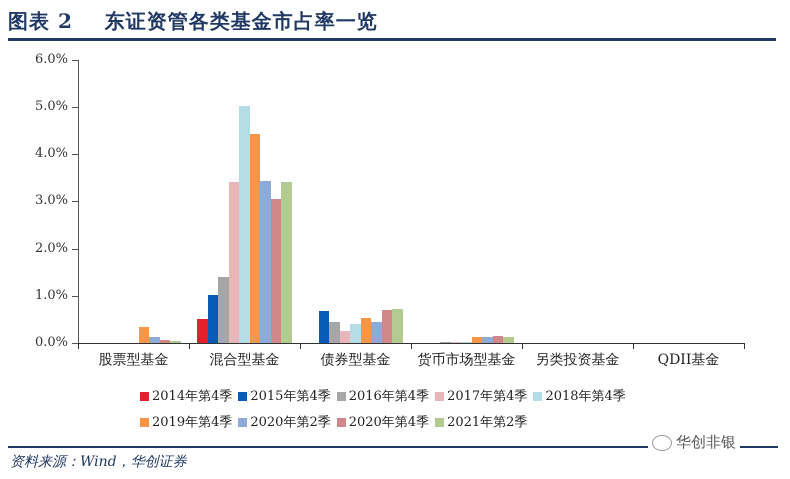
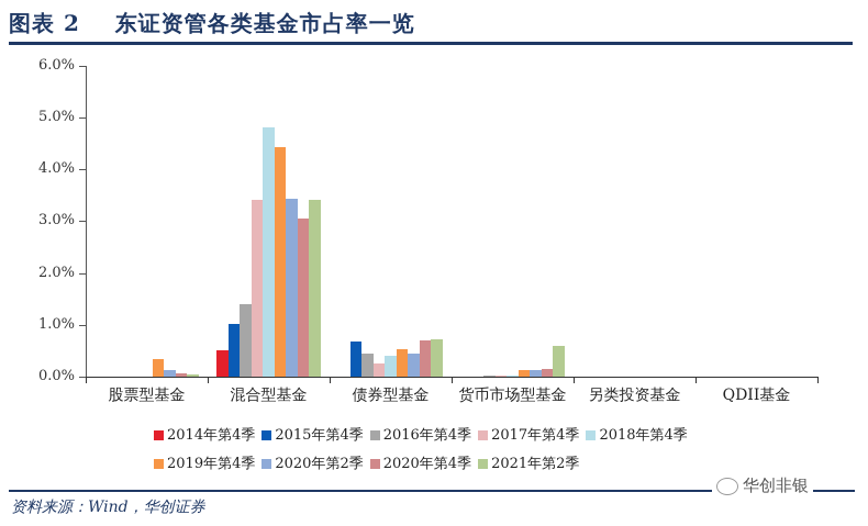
2018年第4季/混合型基金: 5.0% -> 4.8%
2021年第2季/货币市场型基金: 0.1% -> 0.6%
